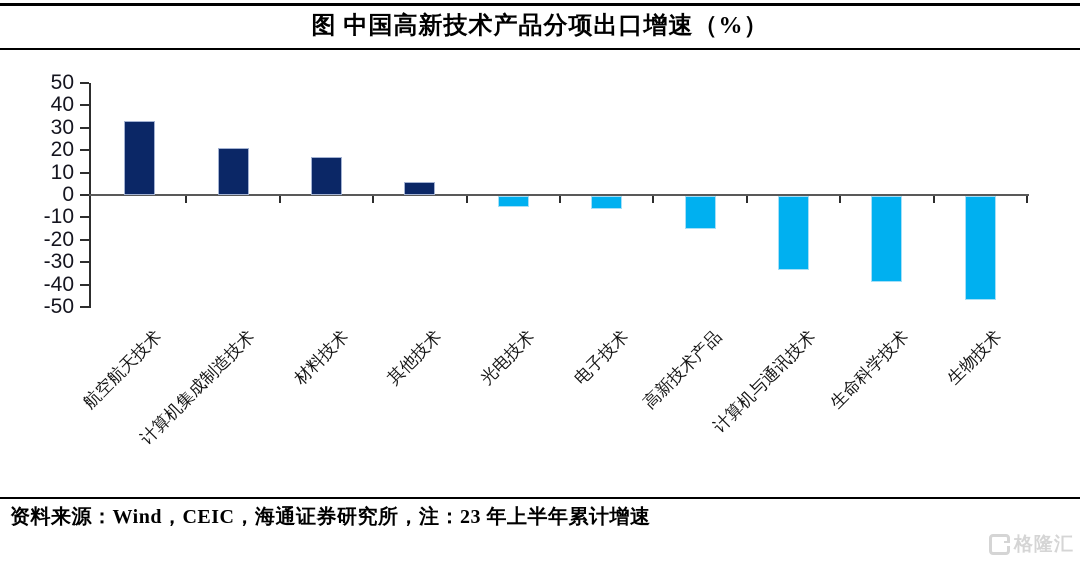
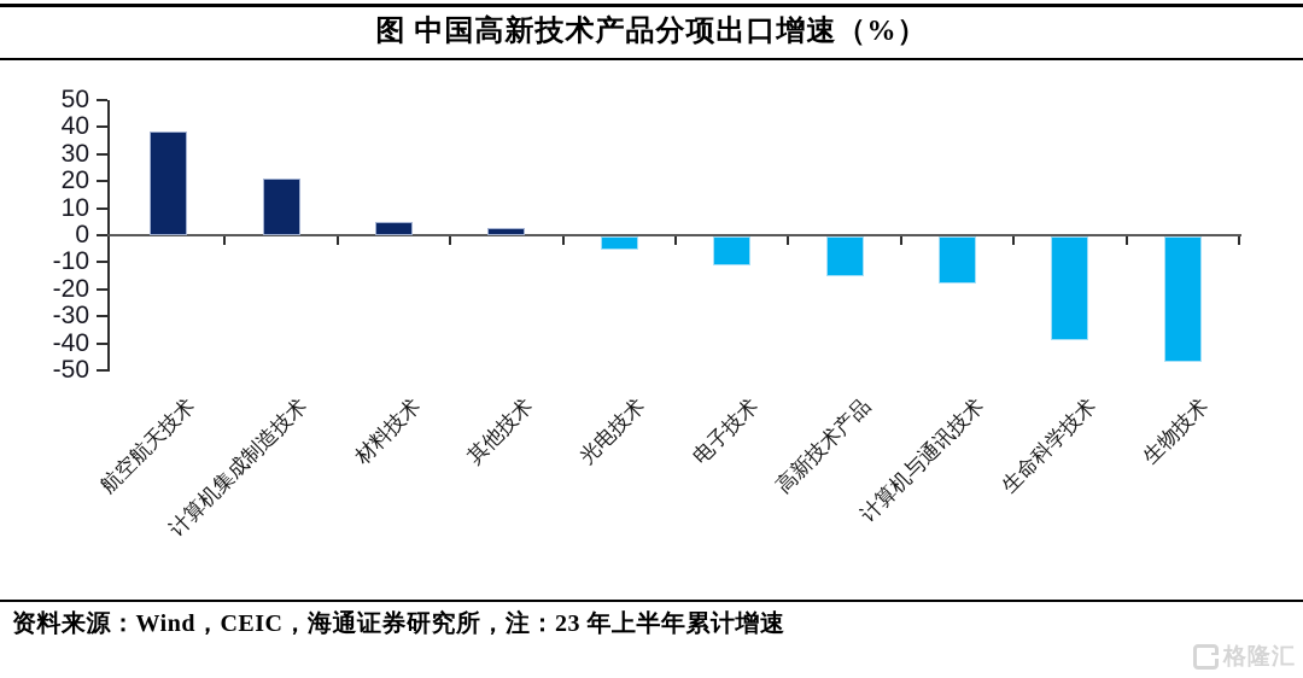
航空航天技术: 33 -> 39
材料技术: 17 -> 5
其他技术: 6 -> 3
电子技术: -6 -> -10
计算机与通讯技术: -33 -> -18
